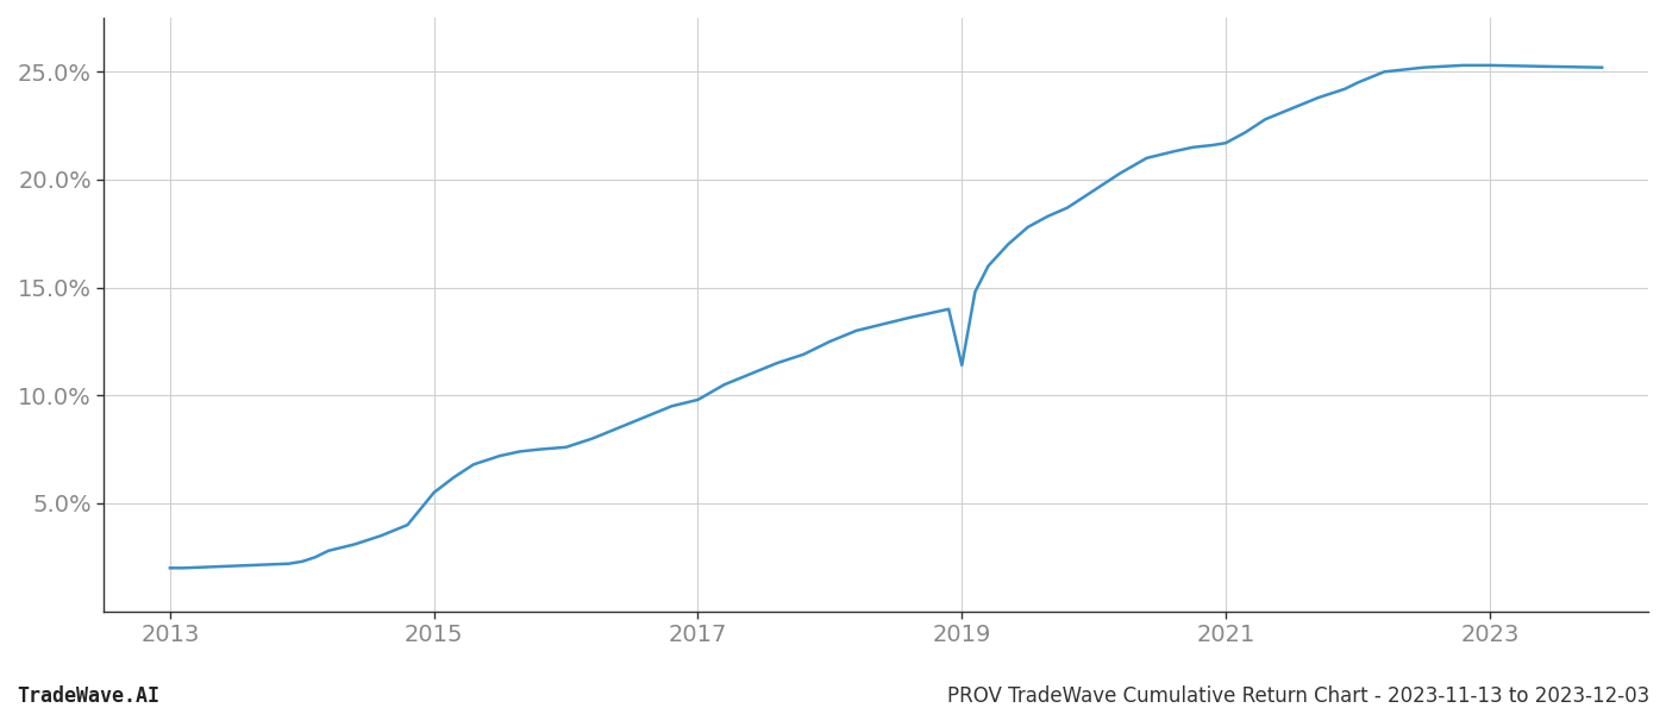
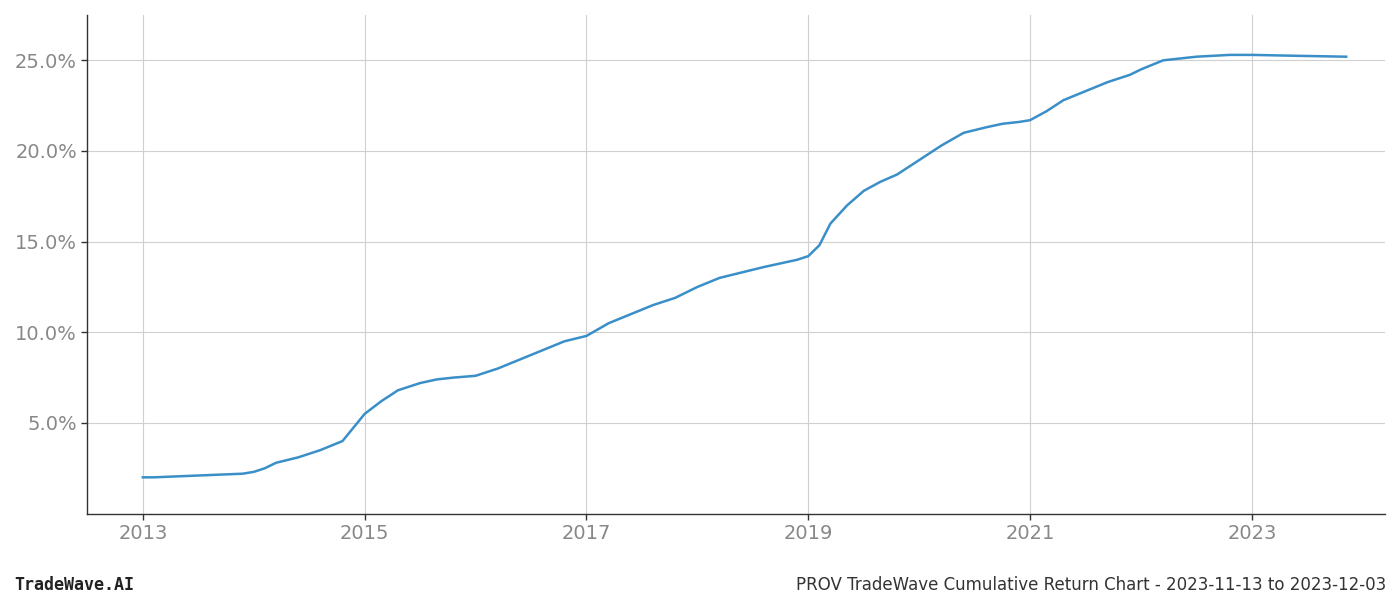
2019: 11.4% -> 14.2%
